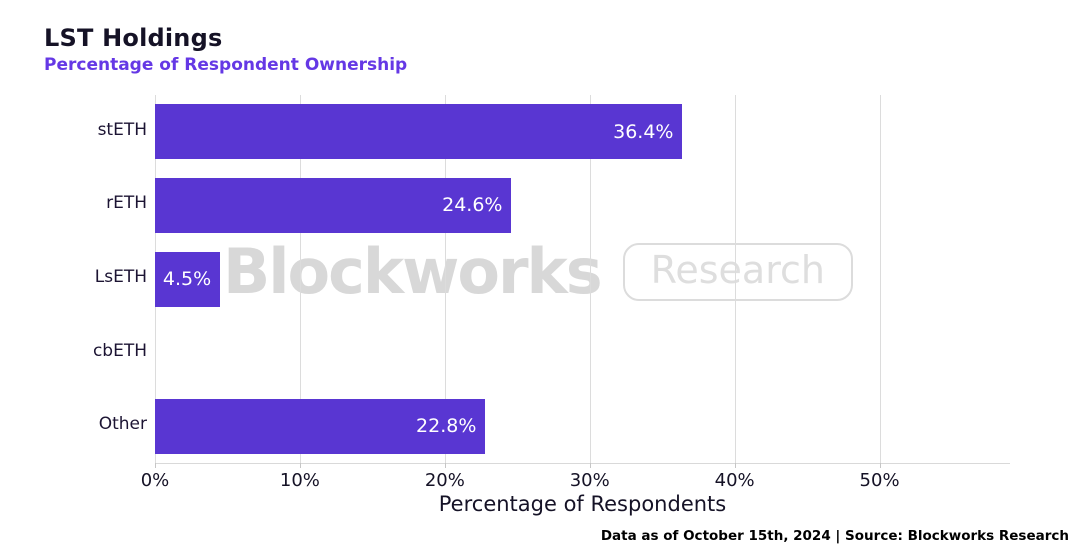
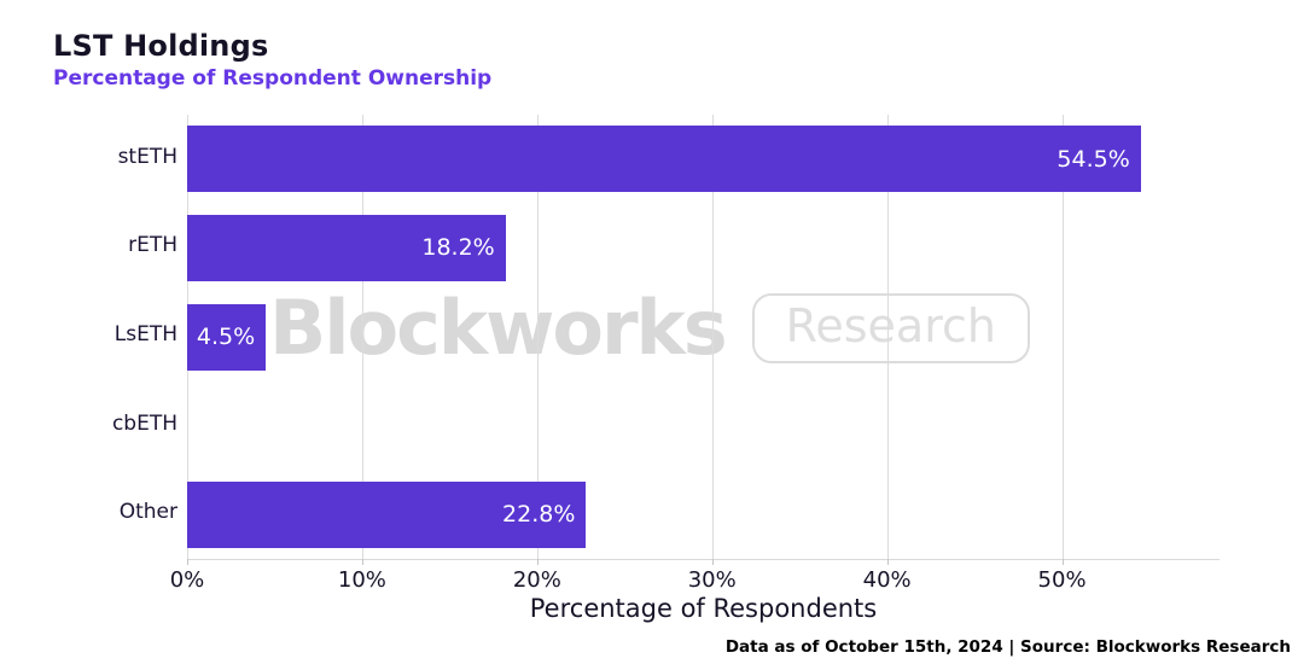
stETH: 36.4% -> 54.5%
rETH: 24.6% -> 18.2%
